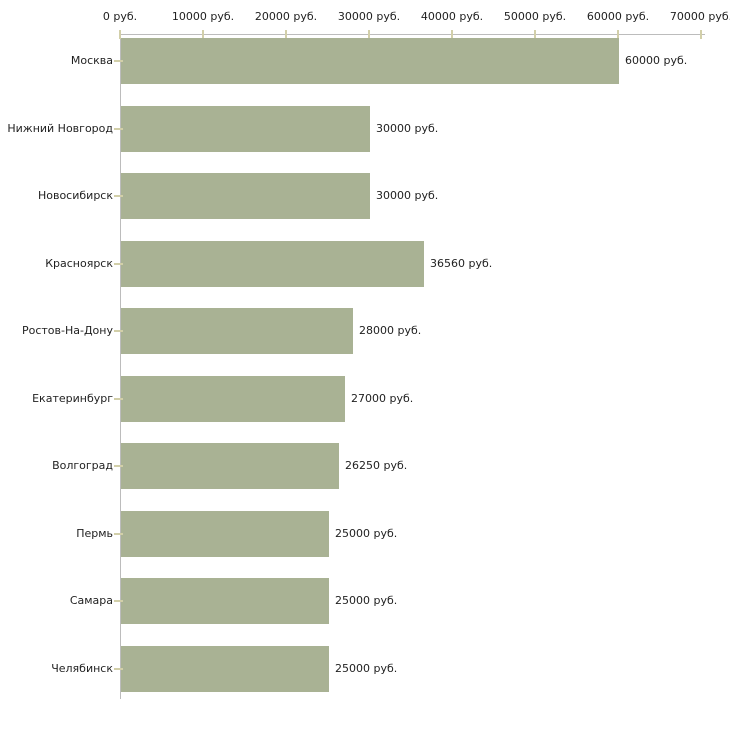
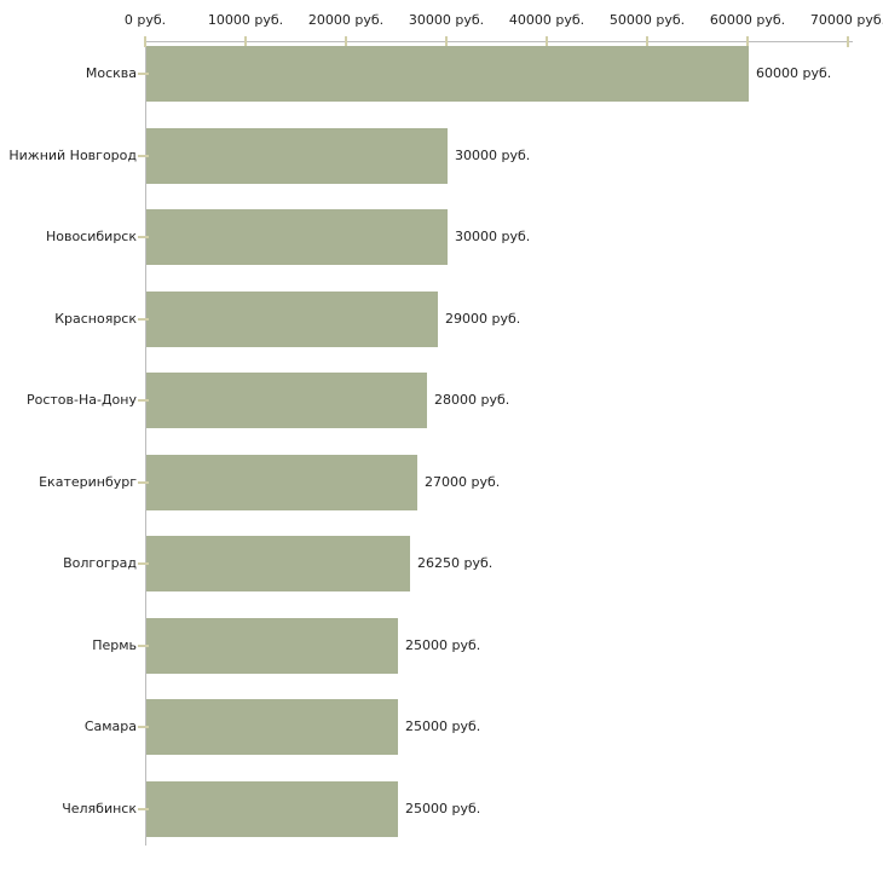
Красноярск: 36560 -> 29000
